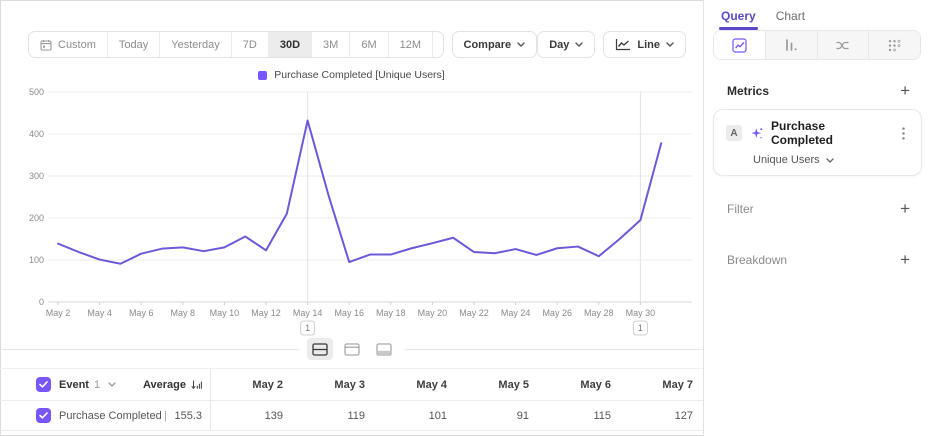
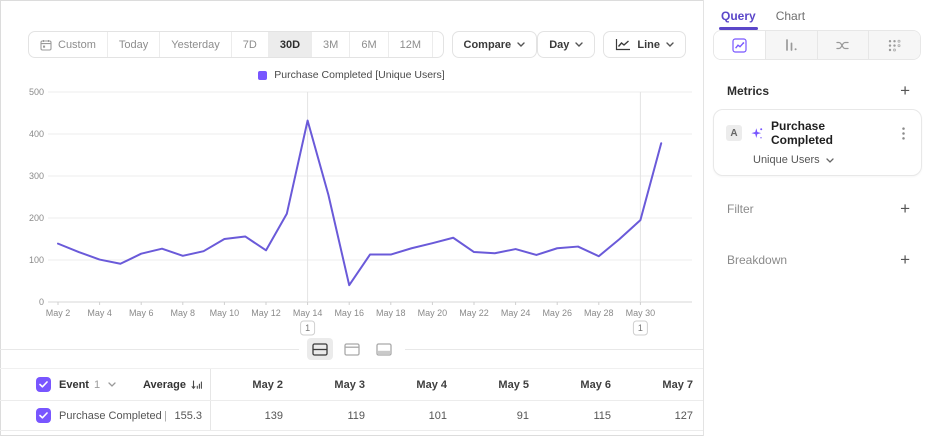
May 8: 130 -> 110
May 10: 130 -> 150
May 16: 100 -> 40
